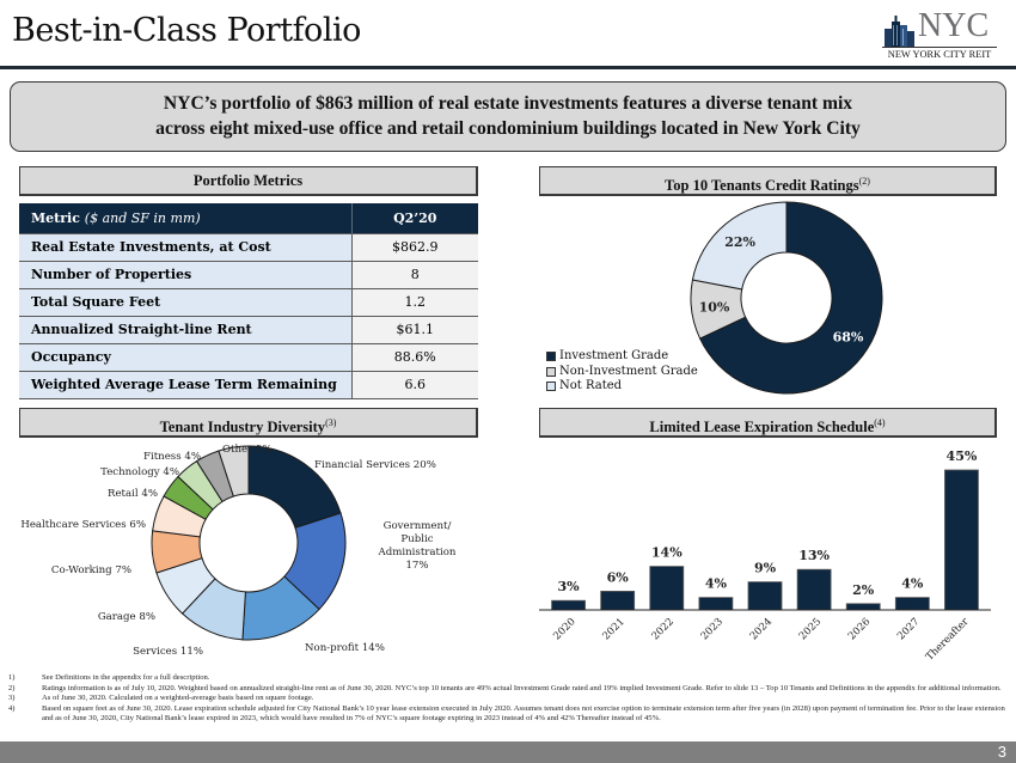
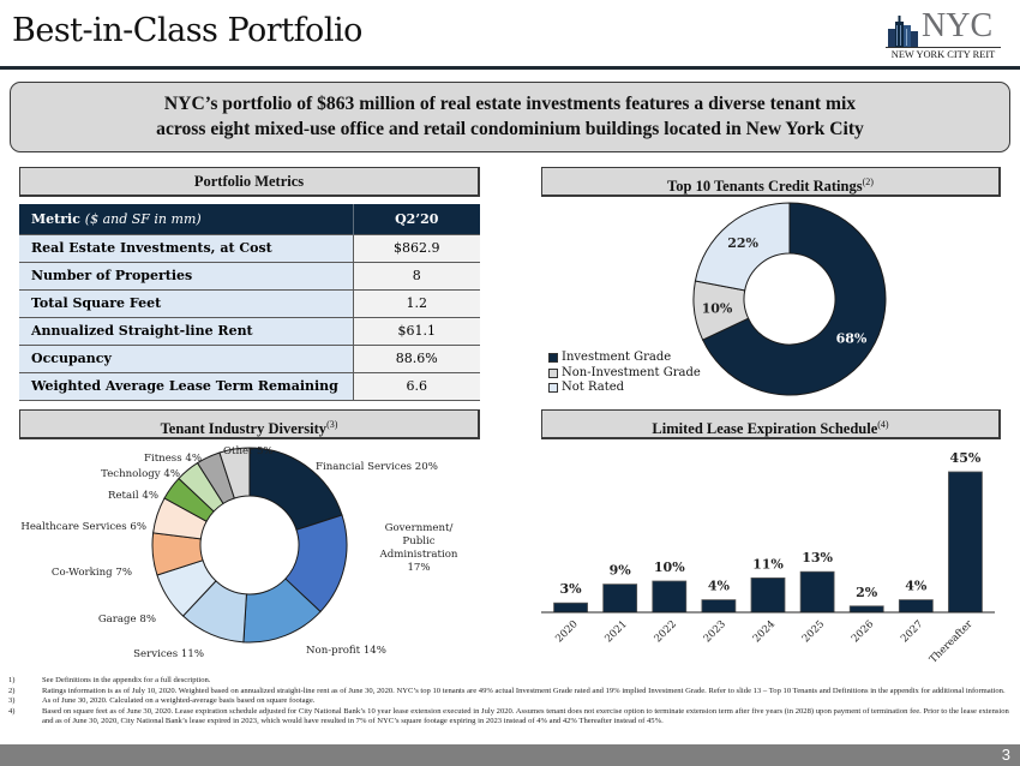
Limited Lease Expiration Schedule/2021: 6% -> 9%
Limited Lease Expiration Schedule/2022: 14% -> 10%
Limited Lease Expiration Schedule/2024: 9% -> 11%
